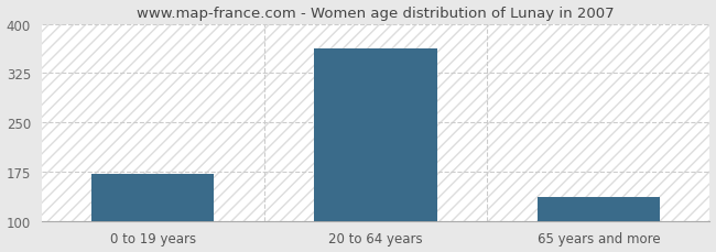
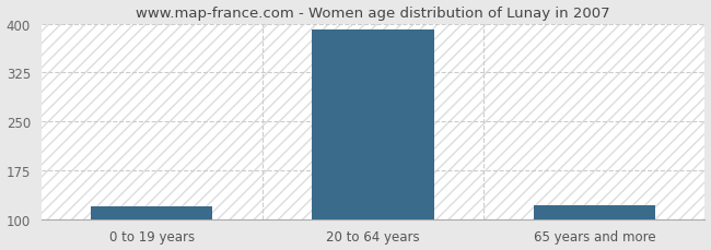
0 to 19 years: 172 -> 120
20 to 64 years: 362 -> 390
65 years and more: 136 -> 122
